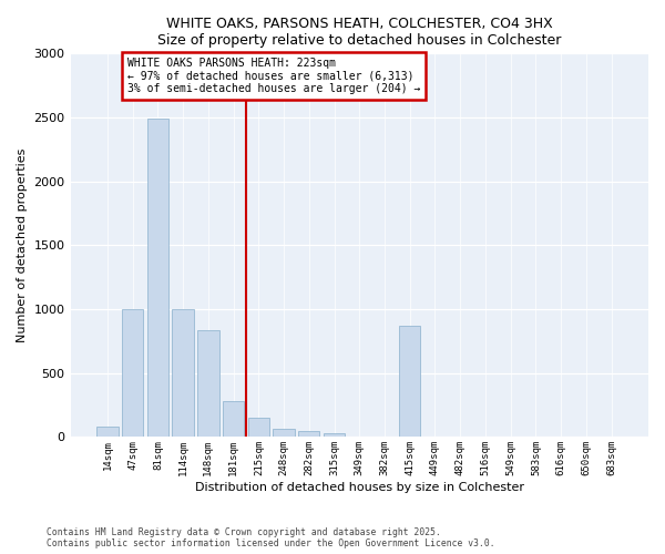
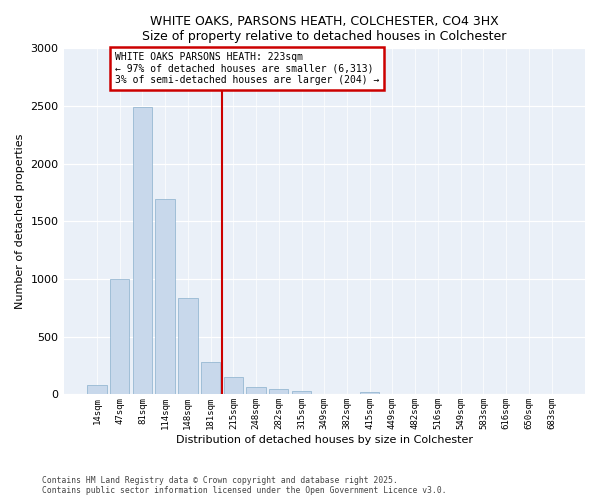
114sqm: 1000 -> 1690
415sqm: 870 -> 20
